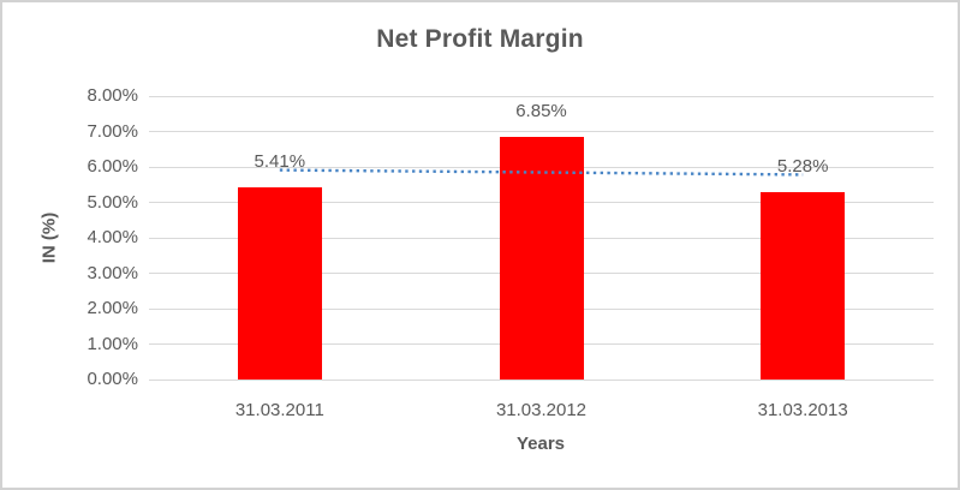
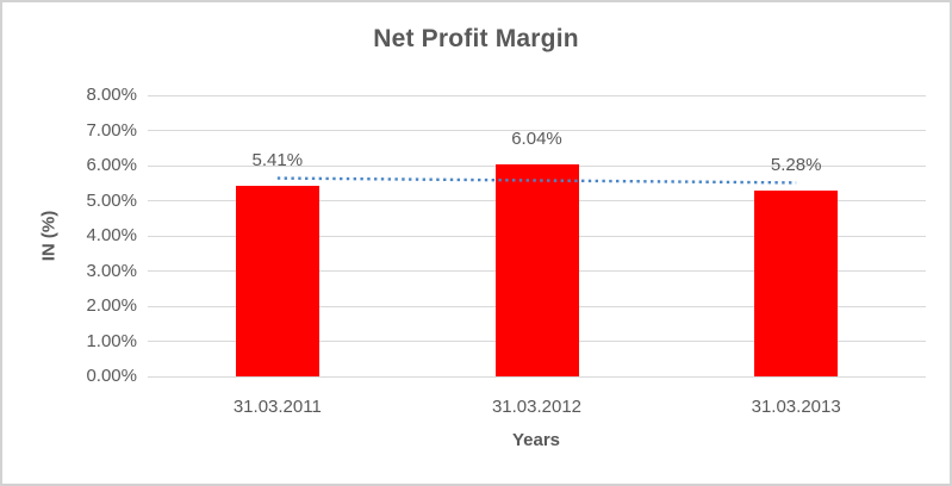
31.03.2012: 6.85% -> 6.04%
